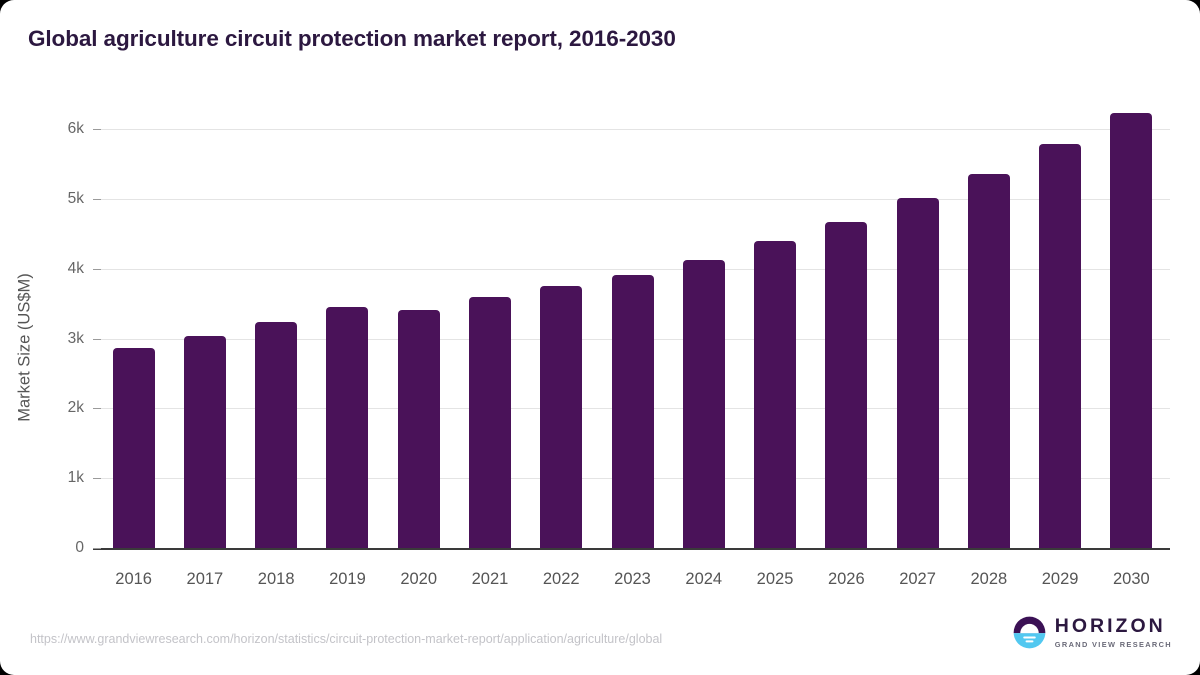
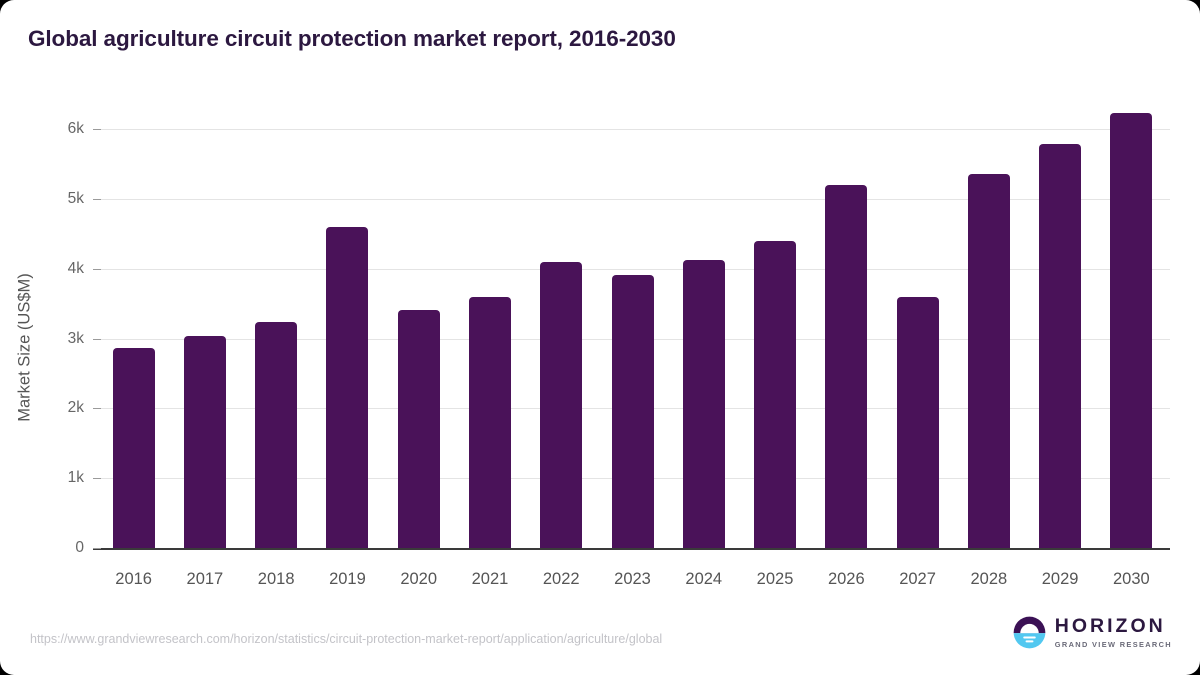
2019: 3.4k -> 4.6k
2022: 3.8k -> 4.1k
2026: 4.7k -> 5.2k
2027: 5.0k -> 3.6k
